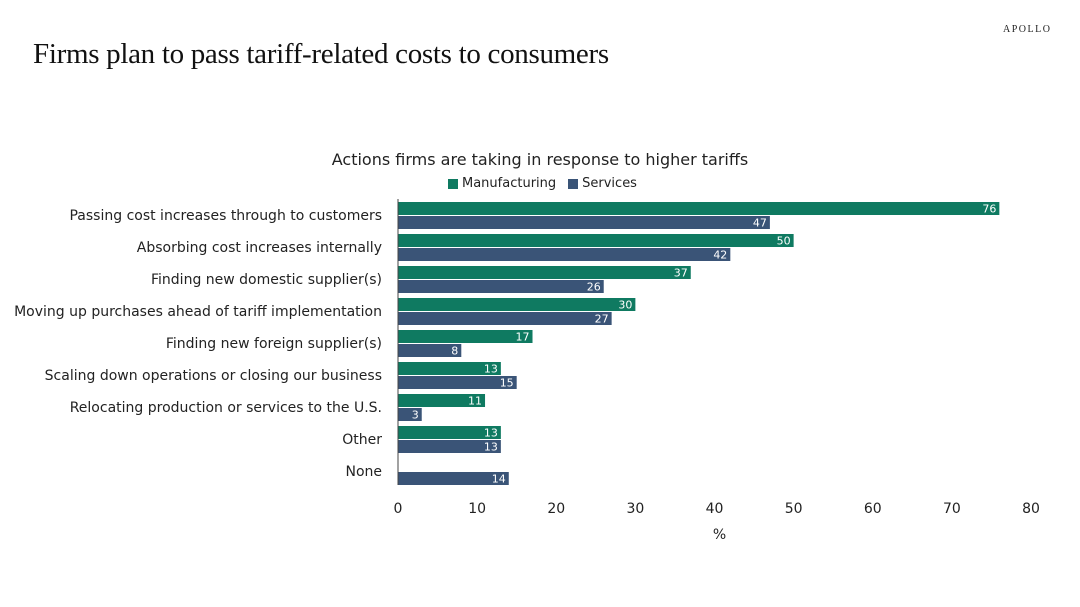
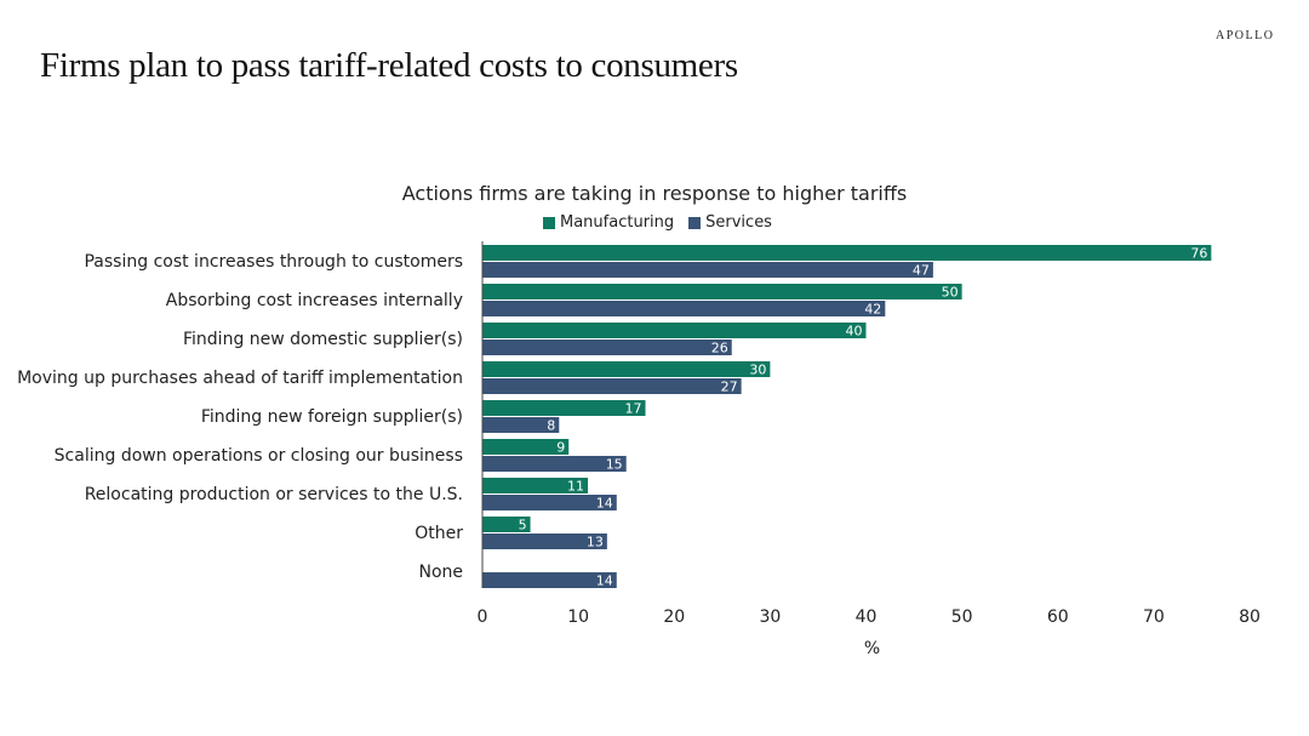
Manufacturing/Finding new domestic supplier(s): 37 -> 40
Manufacturing/Scaling down operations or closing our business: 13 -> 9
Services/Relocating production or services to the U.S.: 3 -> 14
Manufacturing/Other: 13 -> 5
